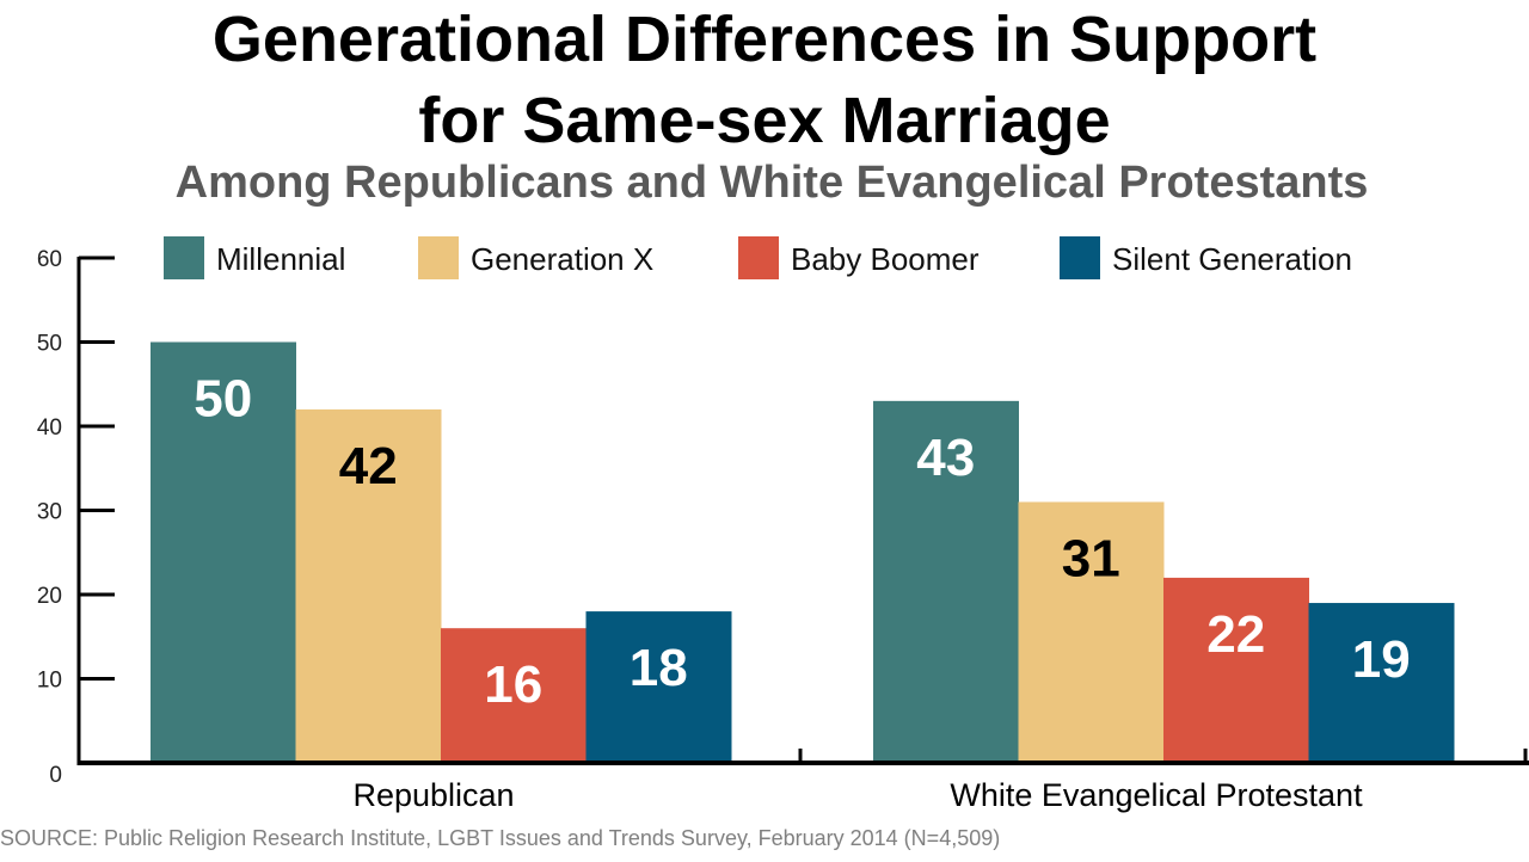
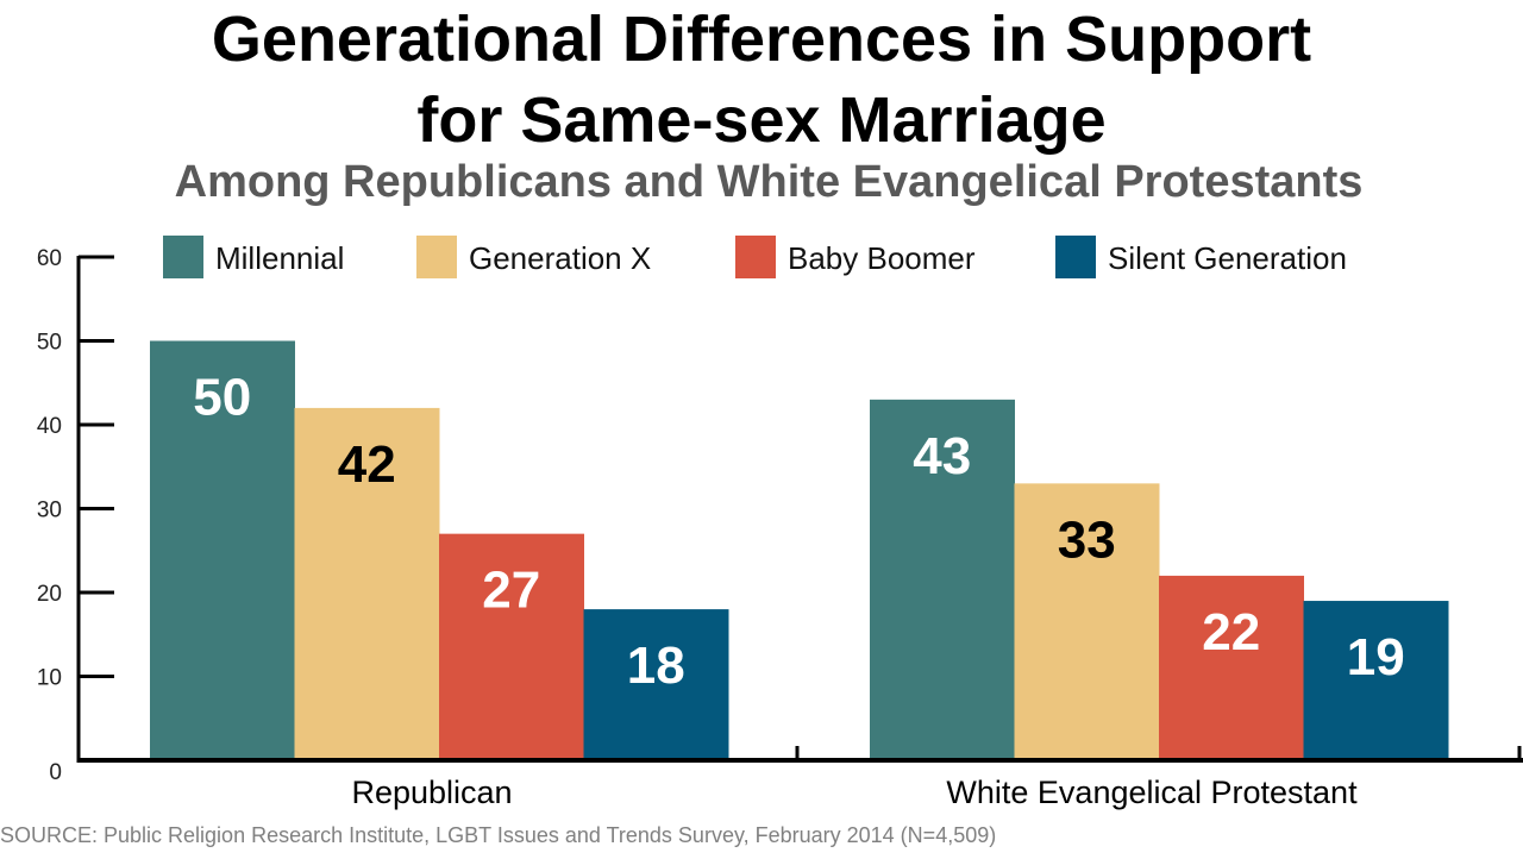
Baby Boomer/Republican: 16 -> 27
Generation X/White Evangelical Protestant: 31 -> 33
